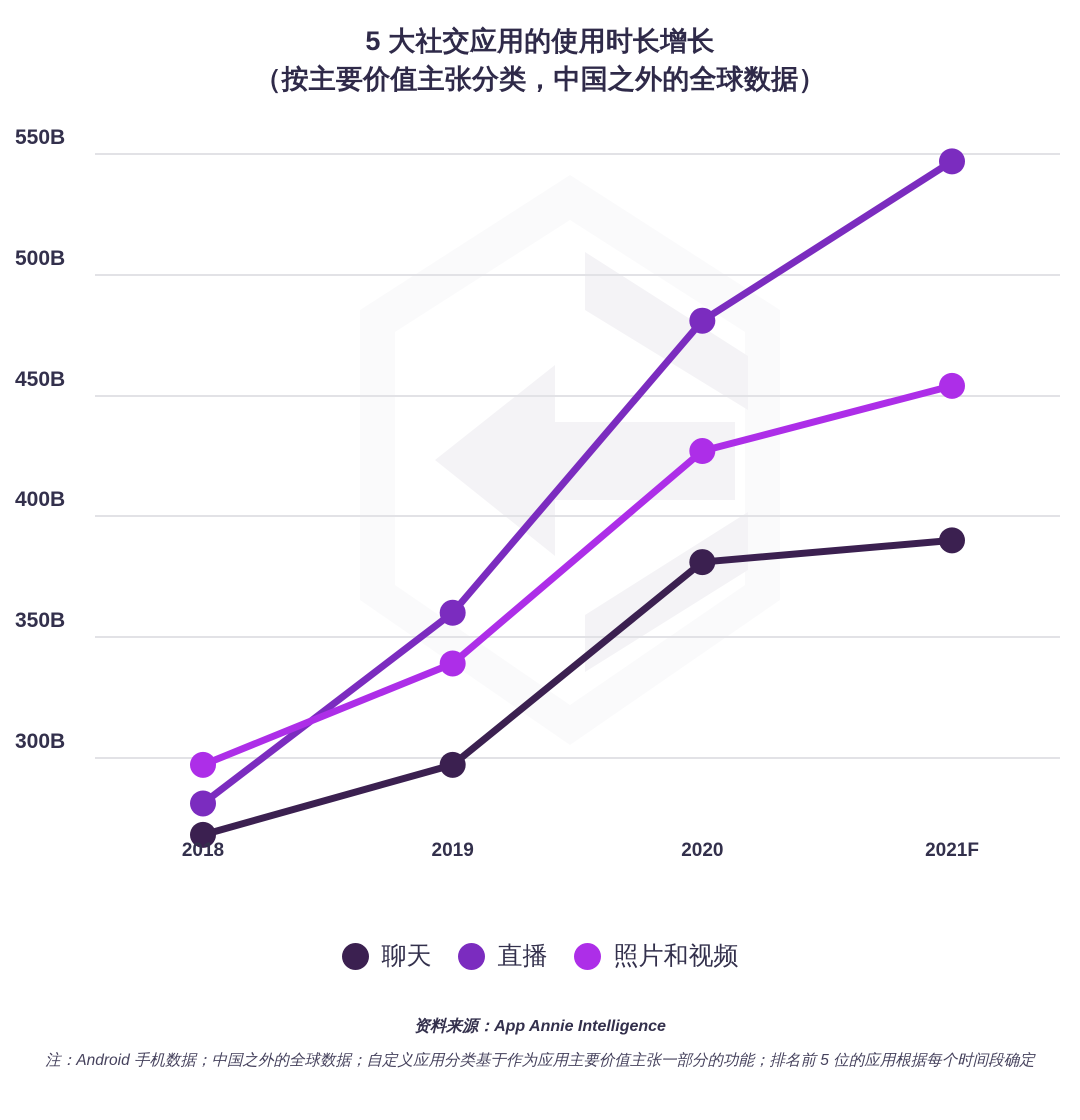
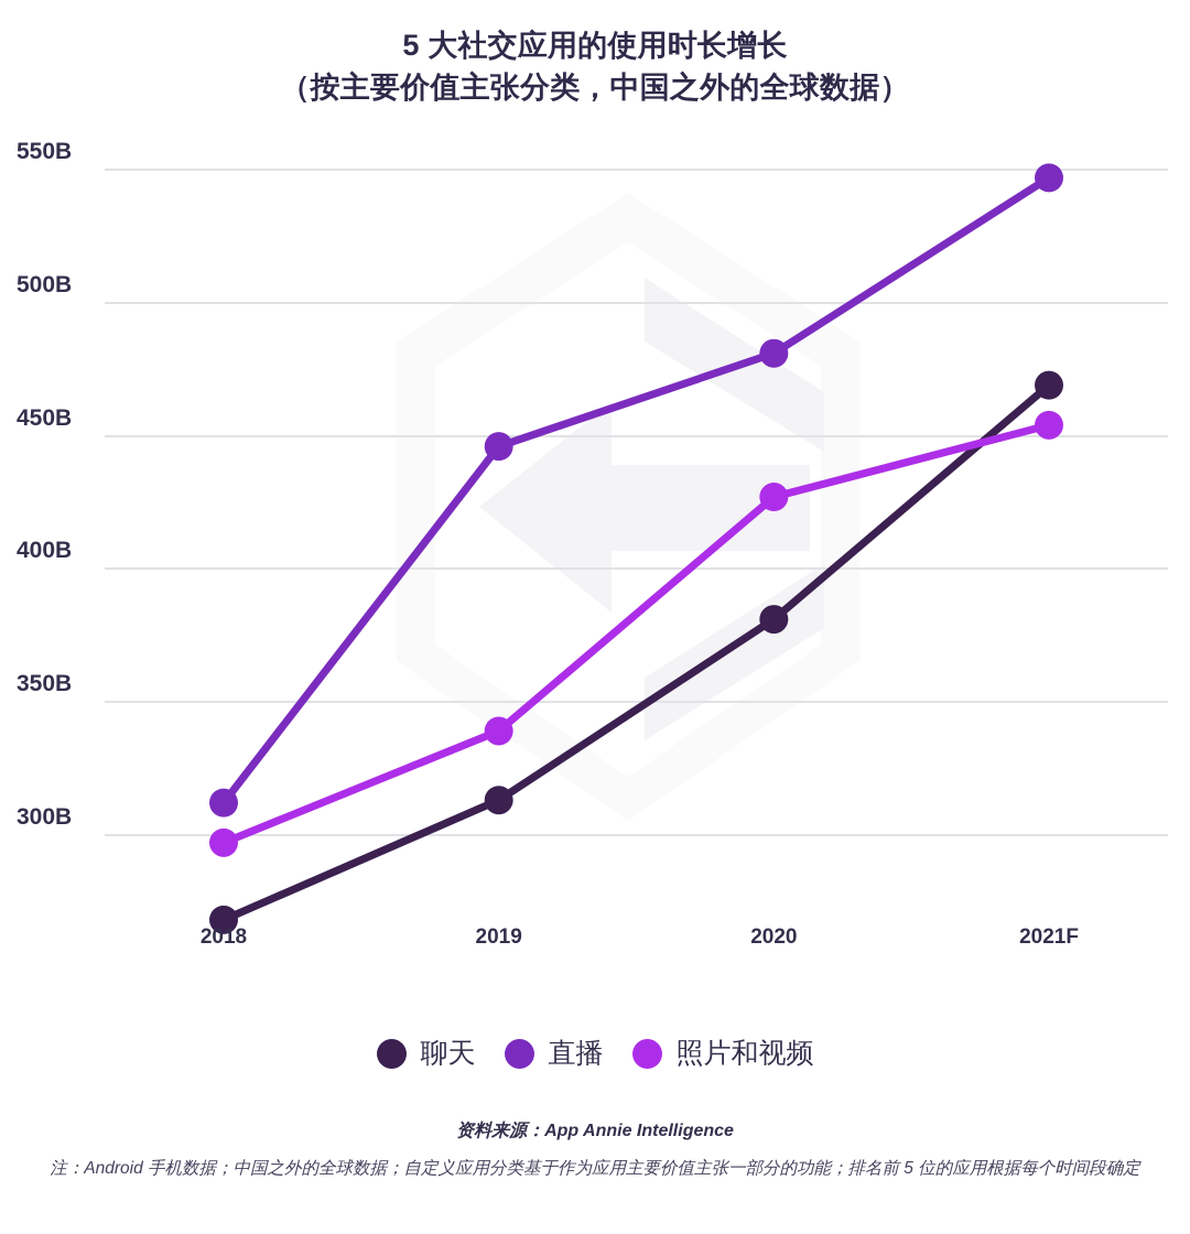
直播/2018: 281B -> 312B
聊天/2019: 297B -> 313B
直播/2019: 360B -> 446B
聊天/2021F: 390B -> 469B
